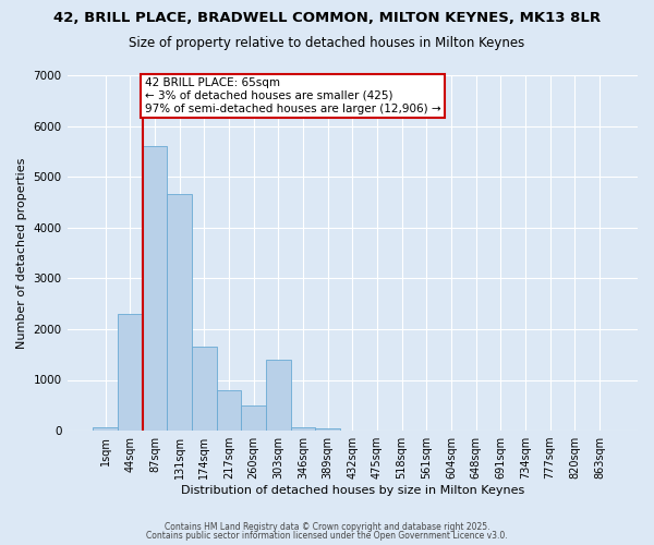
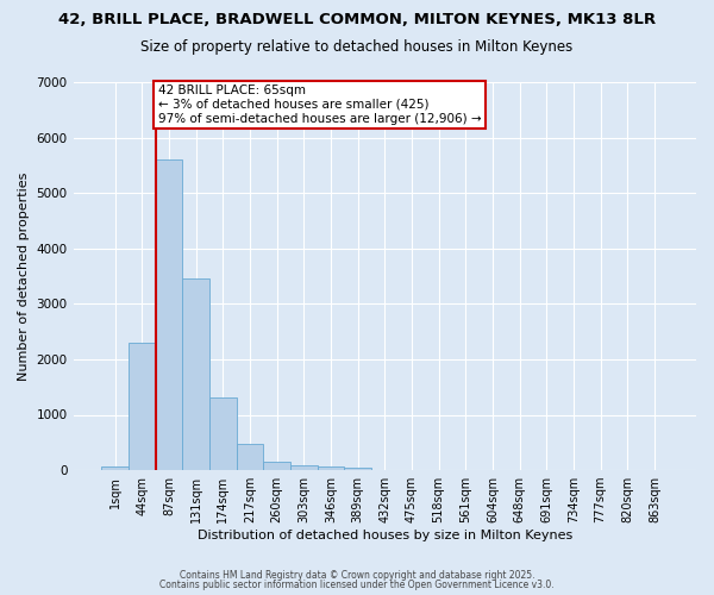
131sqm: 4650 -> 3450
174sqm: 1650 -> 1320
217sqm: 800 -> 470
260sqm: 500 -> 160
303sqm: 1400 -> 80
